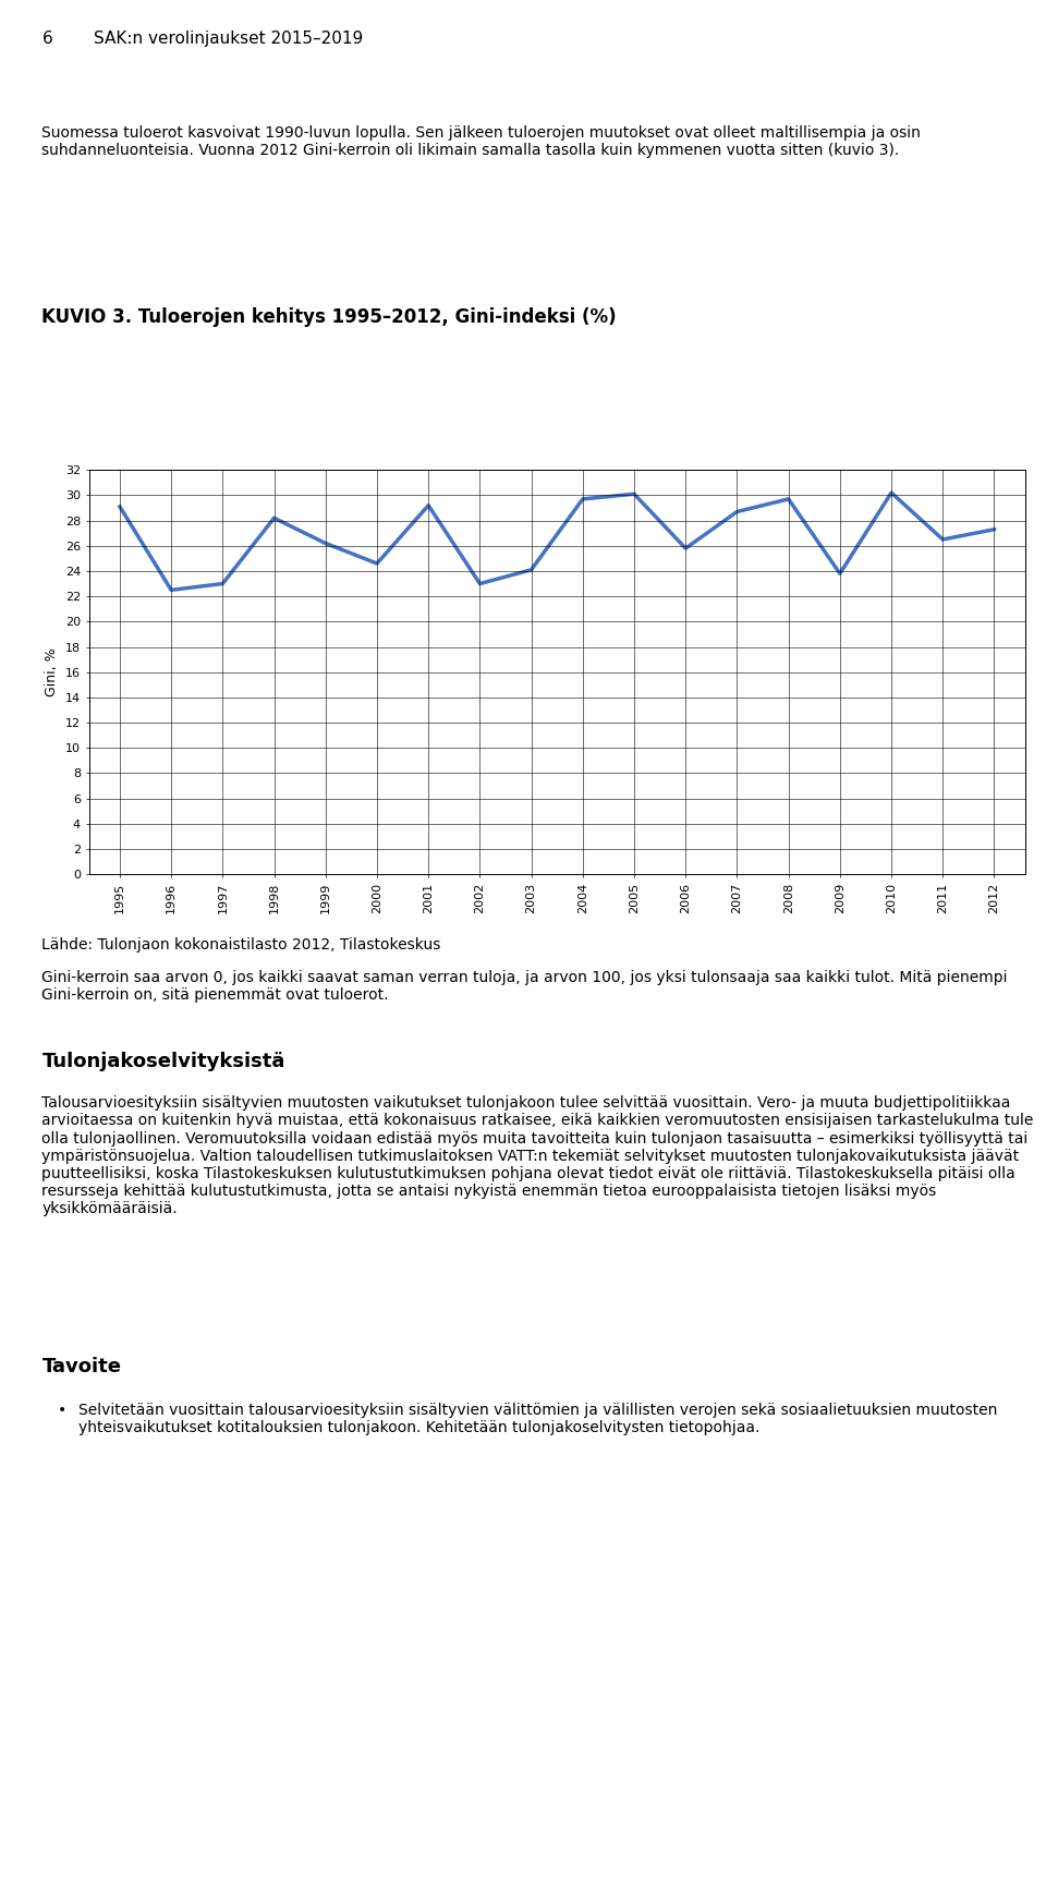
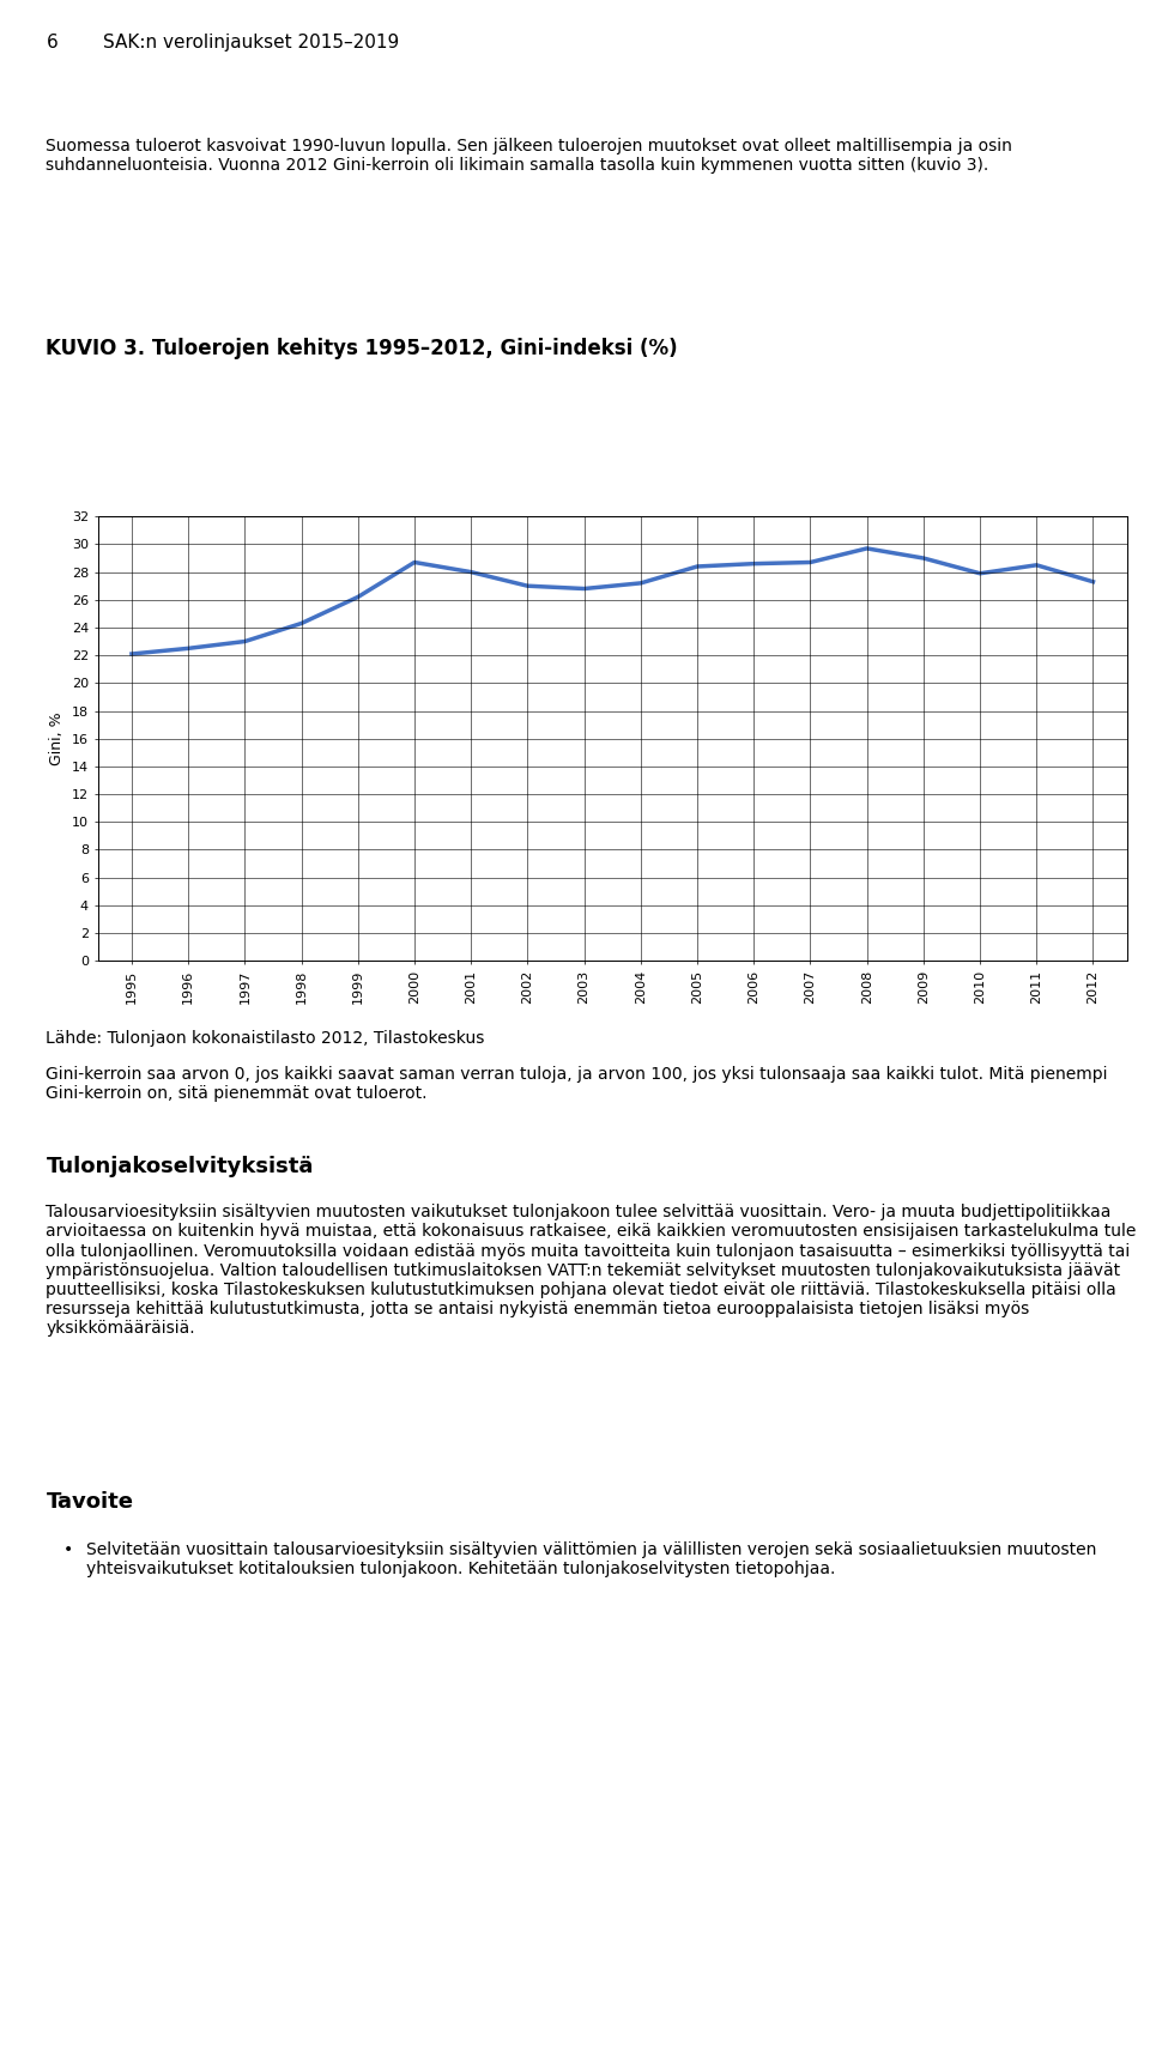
1995: 29.1 -> 22.1
1998: 28.2 -> 24.3
2000: 24.6 -> 28.7
2001: 29.2 -> 28.0
2002: 23.0 -> 27.0
2003: 24.1 -> 26.8
2004: 29.7 -> 27.2
2005: 30.1 -> 28.4
2006: 25.8 -> 28.6
2009: 23.8 -> 29.0
2010: 30.2 -> 27.9
2011: 26.5 -> 28.5
